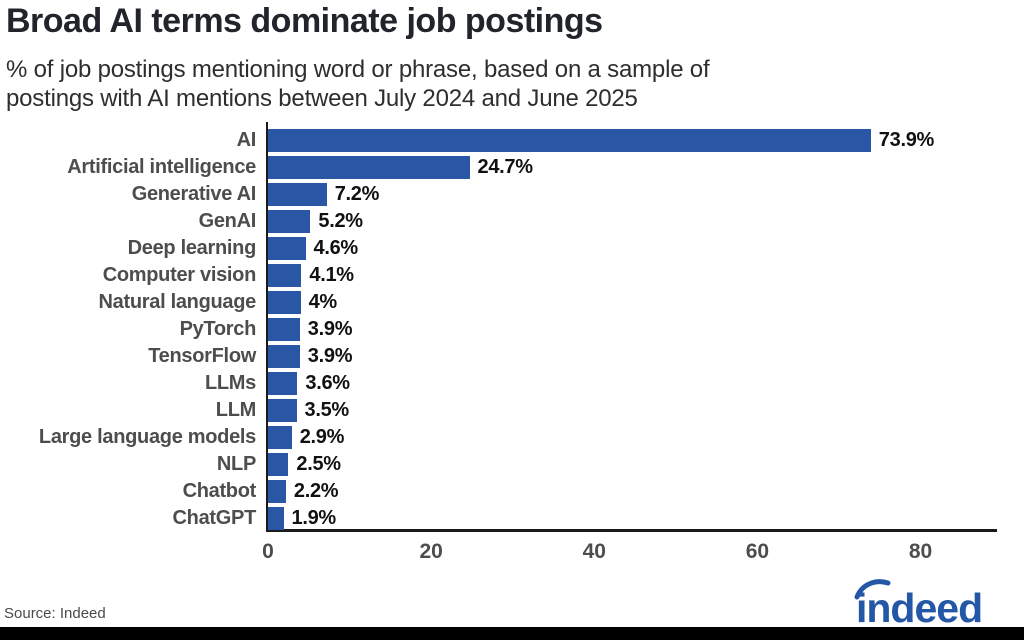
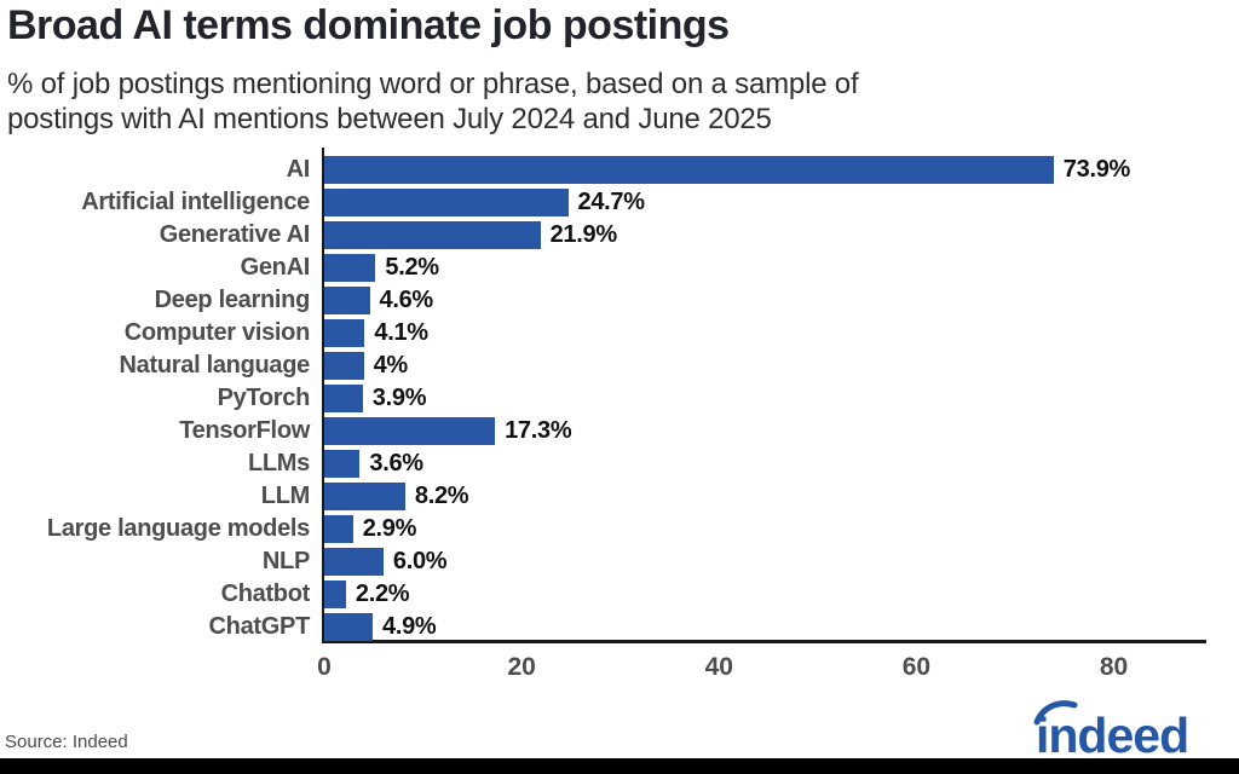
Generative AI: 7.2% -> 21.9%
TensorFlow: 3.9% -> 17.3%
LLM: 3.5% -> 8.2%
NLP: 2.5% -> 6.0%
ChatGPT: 1.9% -> 4.9%
